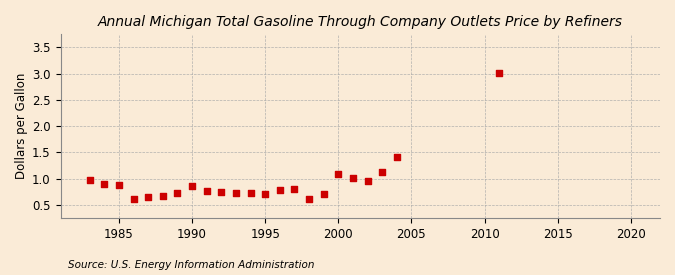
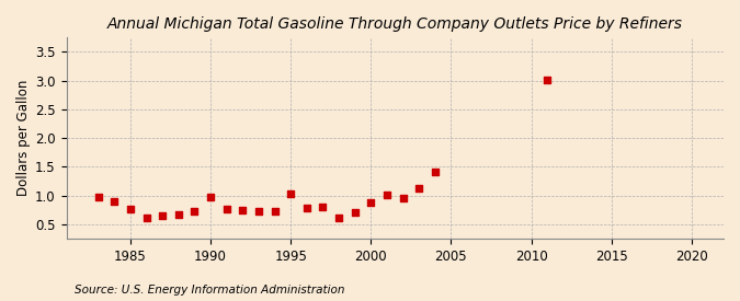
1985: 0.88 -> 0.76
1990: 0.86 -> 0.98
1995: 0.70 -> 1.04
2000: 1.09 -> 0.88
